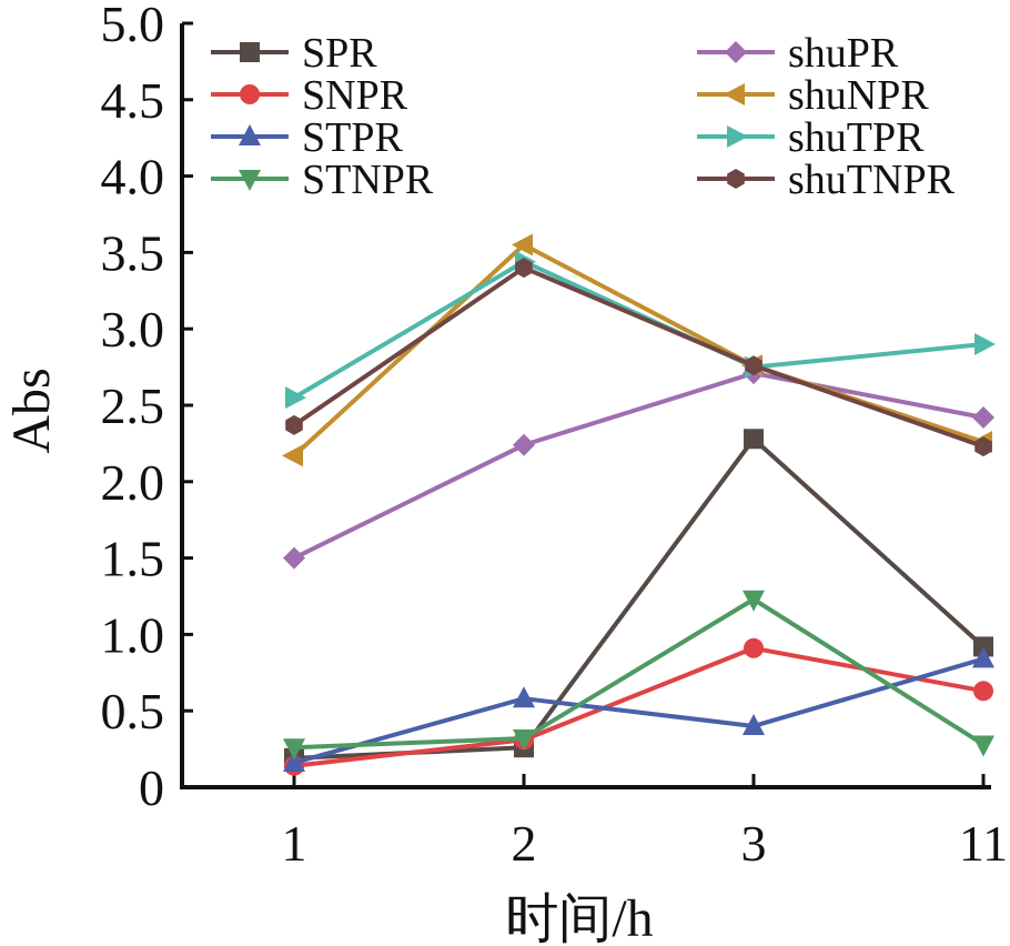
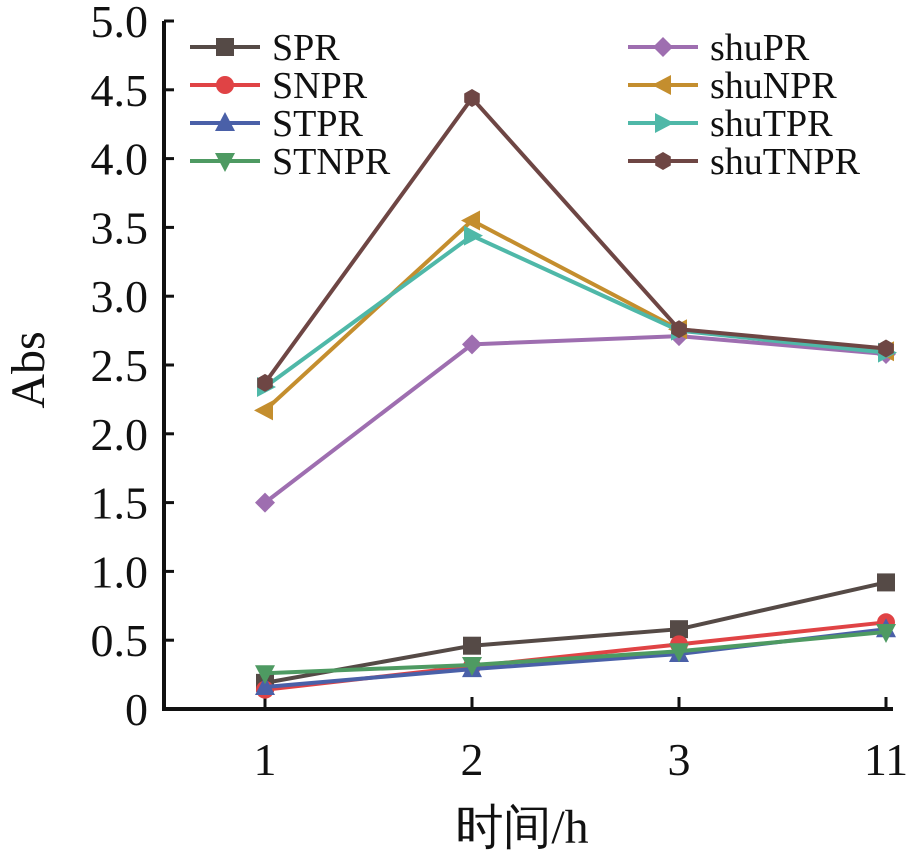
shuTPR/1: 2.55 -> 2.34
SPR/2: 0.26 -> 0.46
STPR/2: 0.58 -> 0.29
shuPR/2: 2.24 -> 2.65
shuTNPR/2: 3.40 -> 4.44
SPR/3: 2.28 -> 0.58
SNPR/3: 0.91 -> 0.47
STNPR/3: 1.23 -> 0.42
STPR/11: 0.84 -> 0.58
STNPR/11: 0.28 -> 0.56
shuPR/11: 2.42 -> 2.58
shuNPR/11: 2.26 -> 2.60
shuTPR/11: 2.90 -> 2.59
shuTNPR/11: 2.23 -> 2.62
